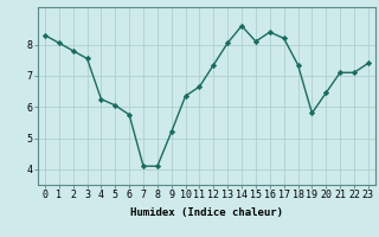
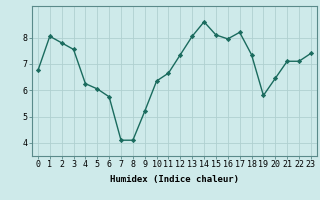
0: 8.30 -> 6.75
16: 8.40 -> 7.95
